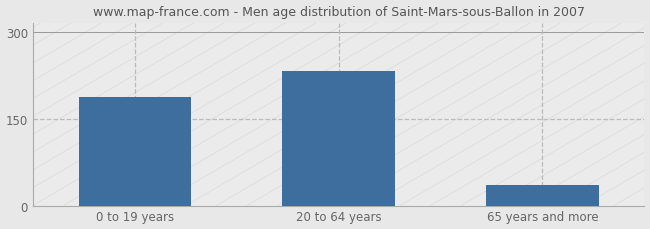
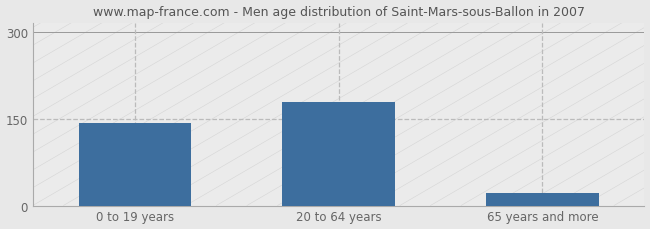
0 to 19 years: 188 -> 143
20 to 64 years: 232 -> 179
65 years and more: 36 -> 22
